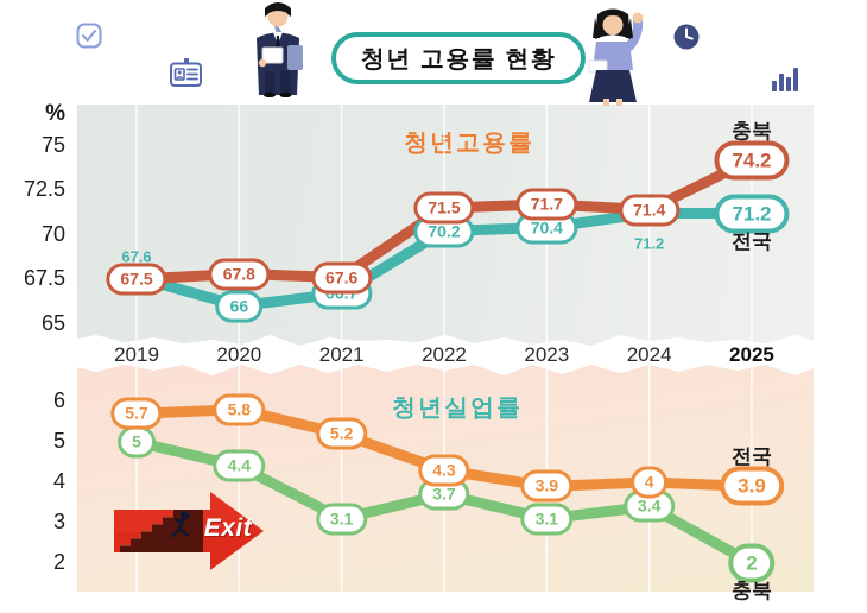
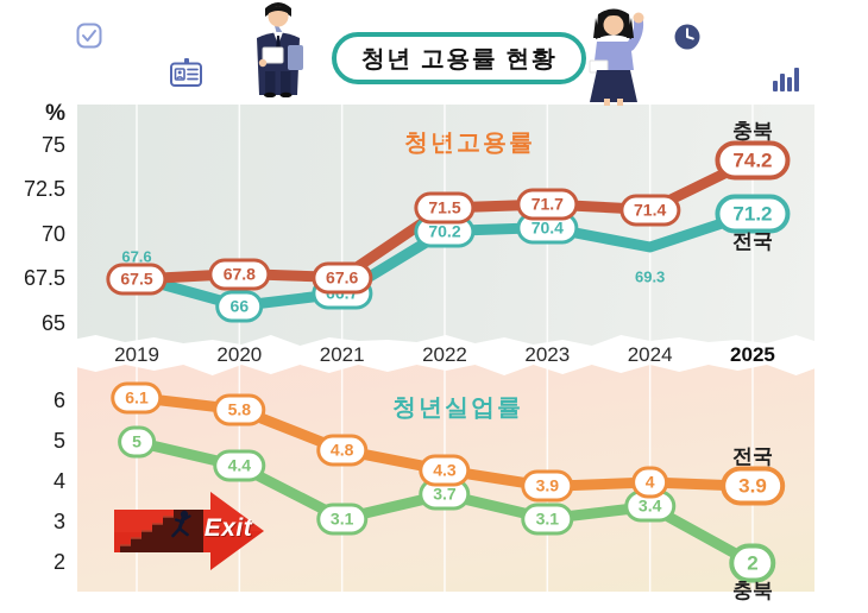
청년고용률/전국/2024: 71.2 -> 69.3
청년실업률/전국/2019: 5.7 -> 6.1
청년실업률/전국/2021: 5.2 -> 4.8
